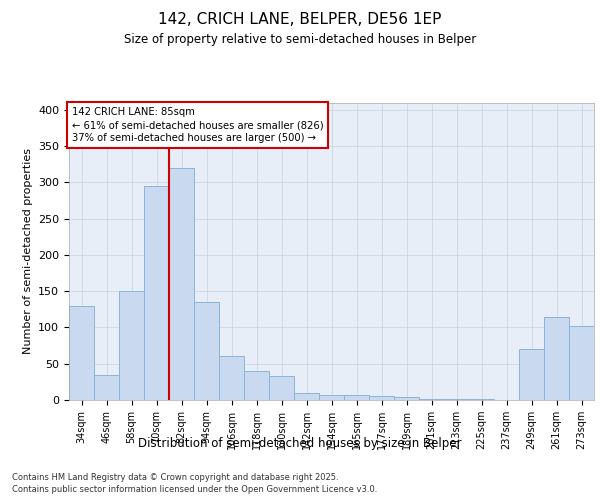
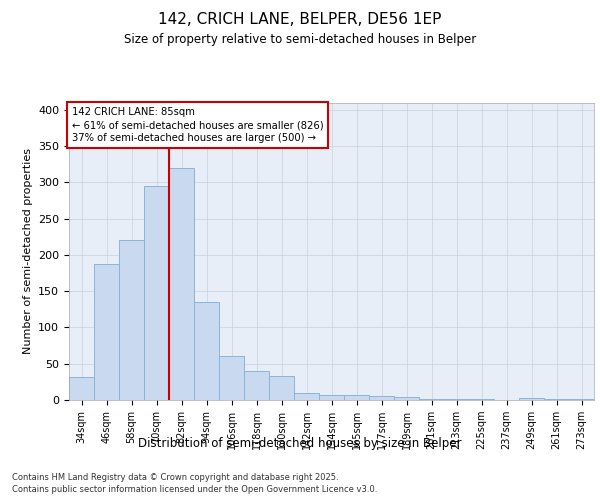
34sqm: 130 -> 32
46sqm: 34 -> 188
58sqm: 150 -> 221
249sqm: 70 -> 3
261sqm: 114 -> 1
273sqm: 102 -> 2
